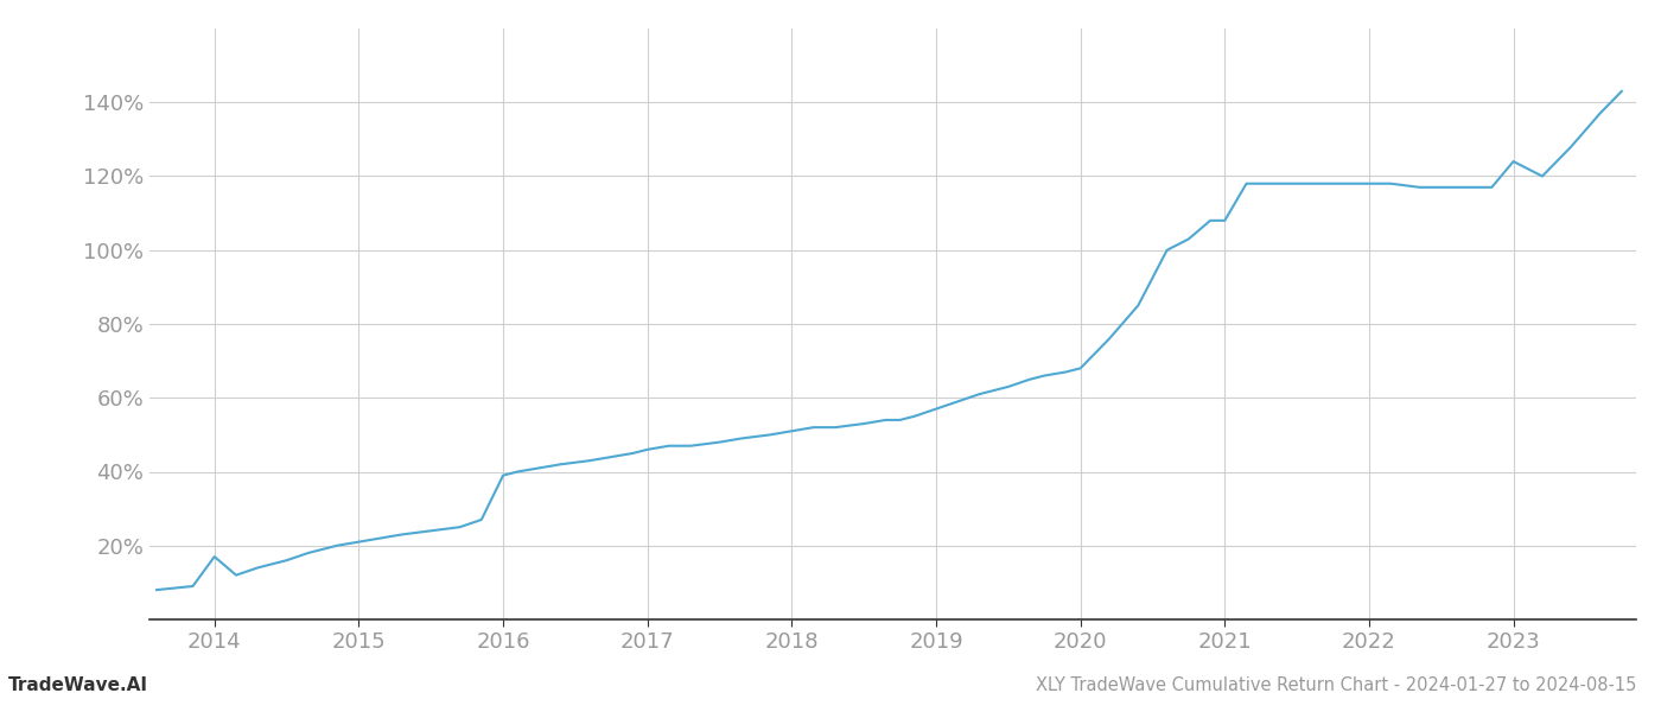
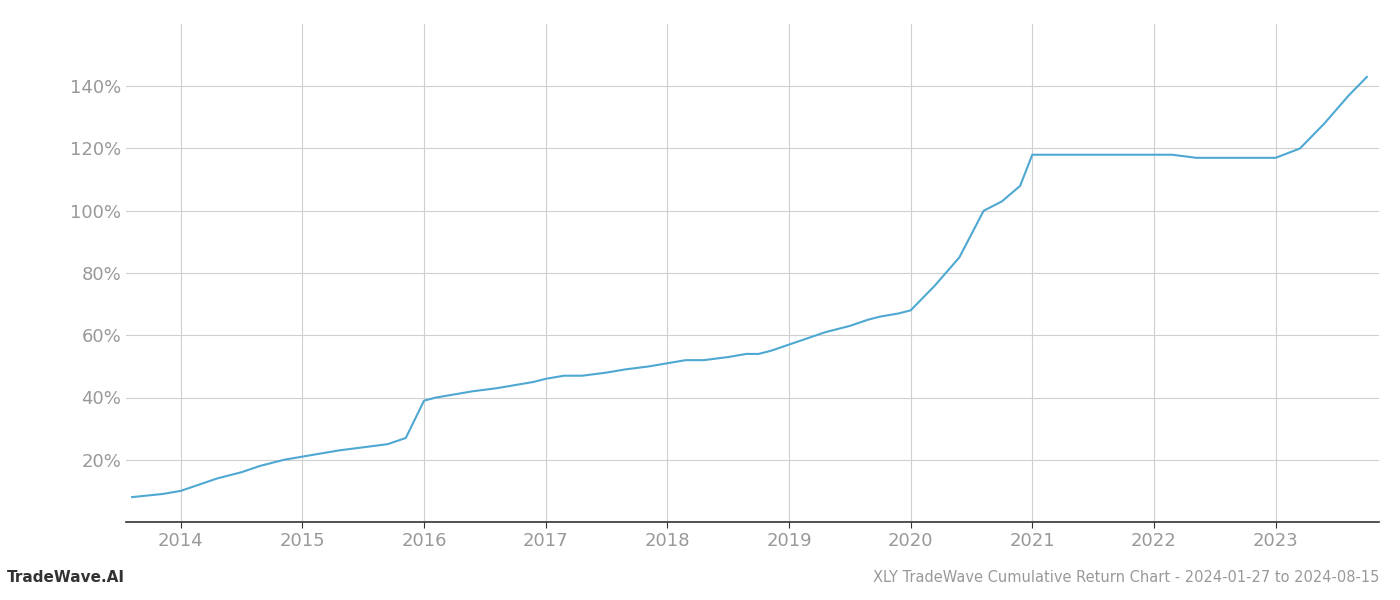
2014: 17% -> 10%
2021: 108% -> 118%
2023: 124% -> 117%
